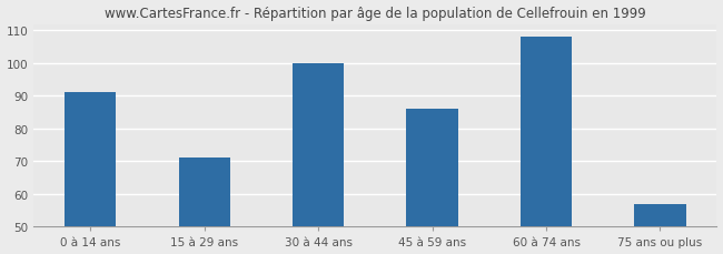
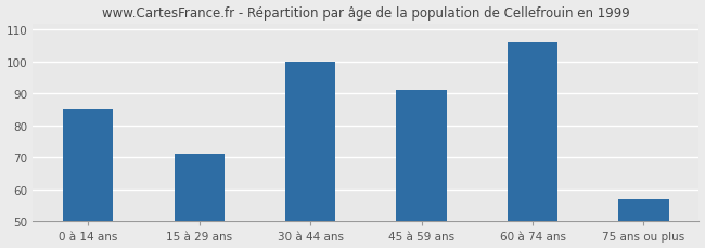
0 à 14 ans: 91 -> 85
45 à 59 ans: 86 -> 91
60 à 74 ans: 108 -> 106
